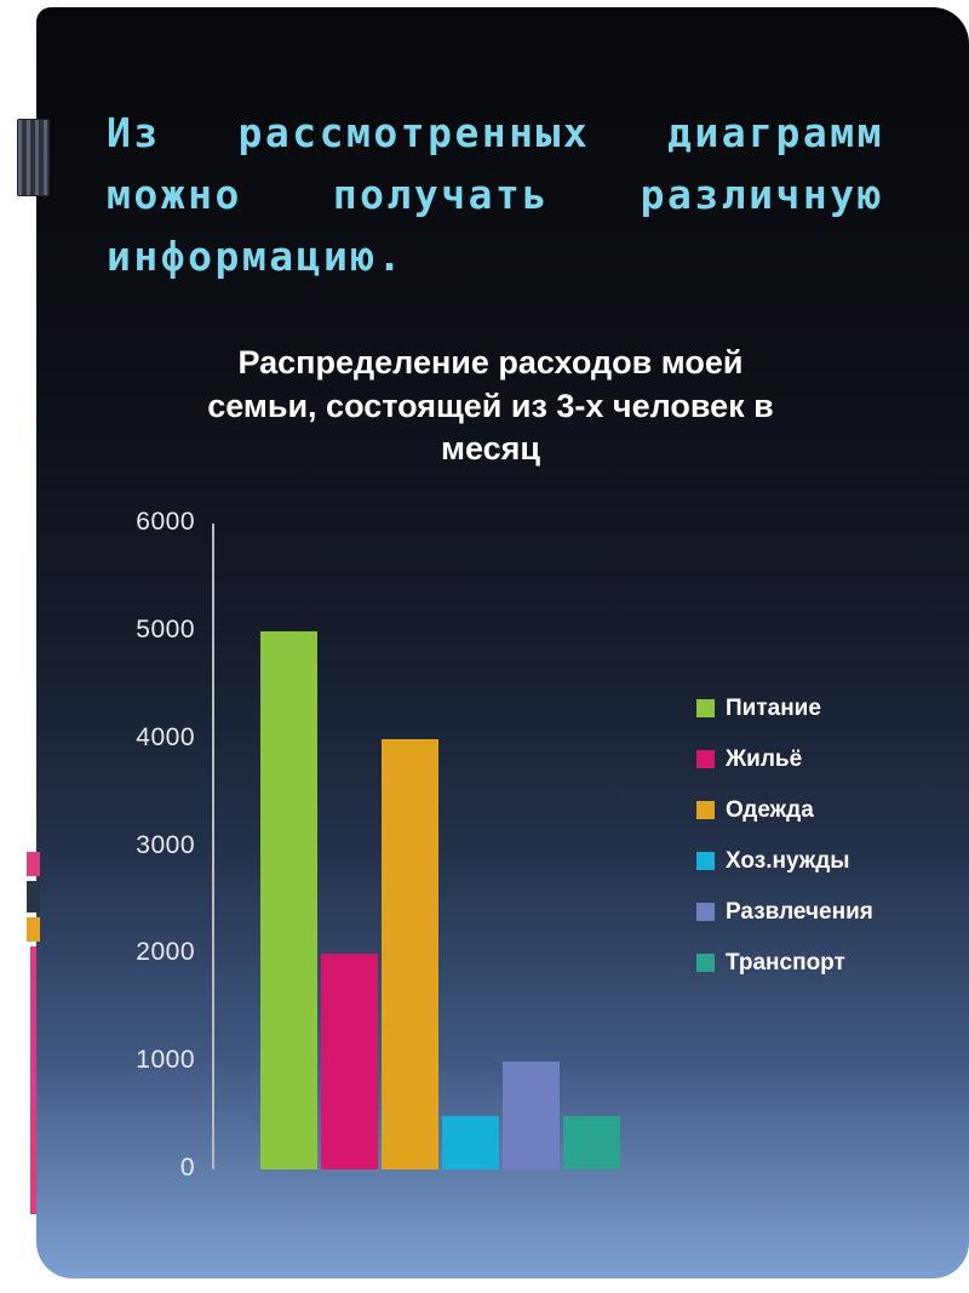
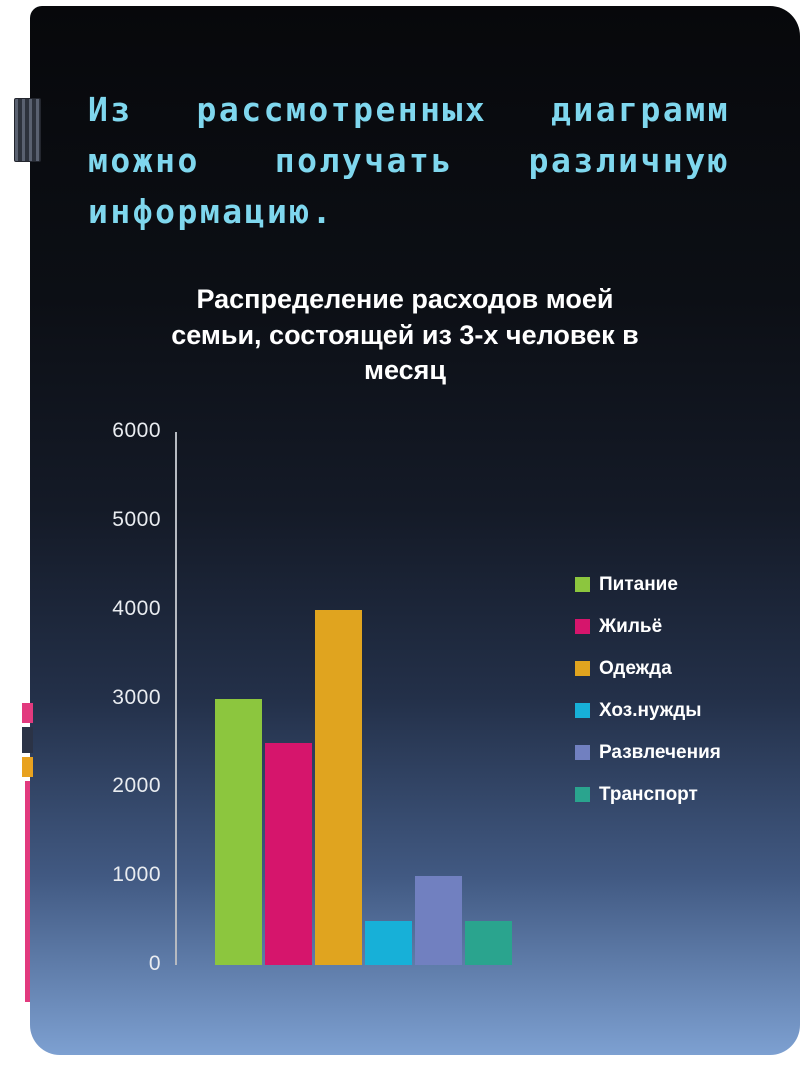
Питание: 5000 -> 3000
Жильё: 2000 -> 2500
